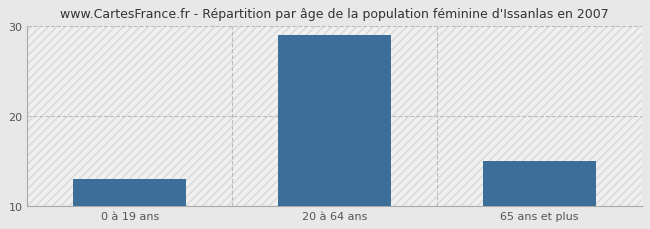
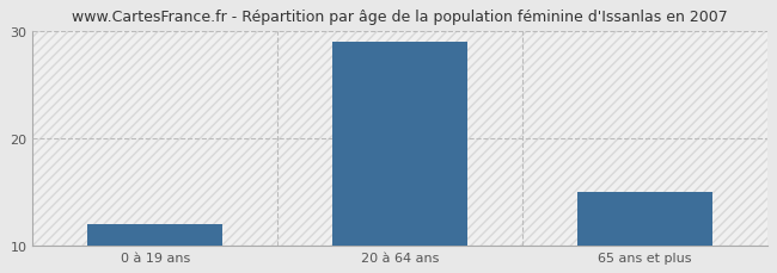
0 à 19 ans: 13 -> 12
